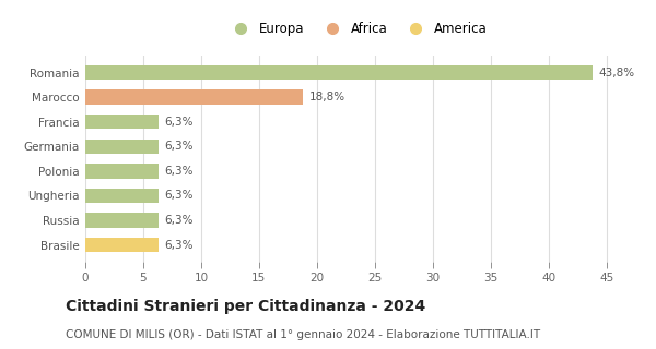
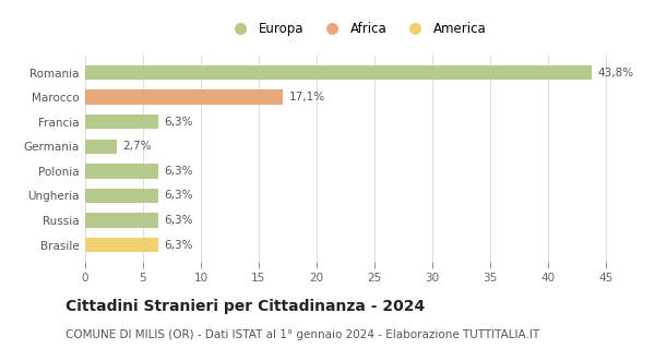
Marocco: 18,8% -> 17,1%
Germania: 6,3% -> 2,7%
